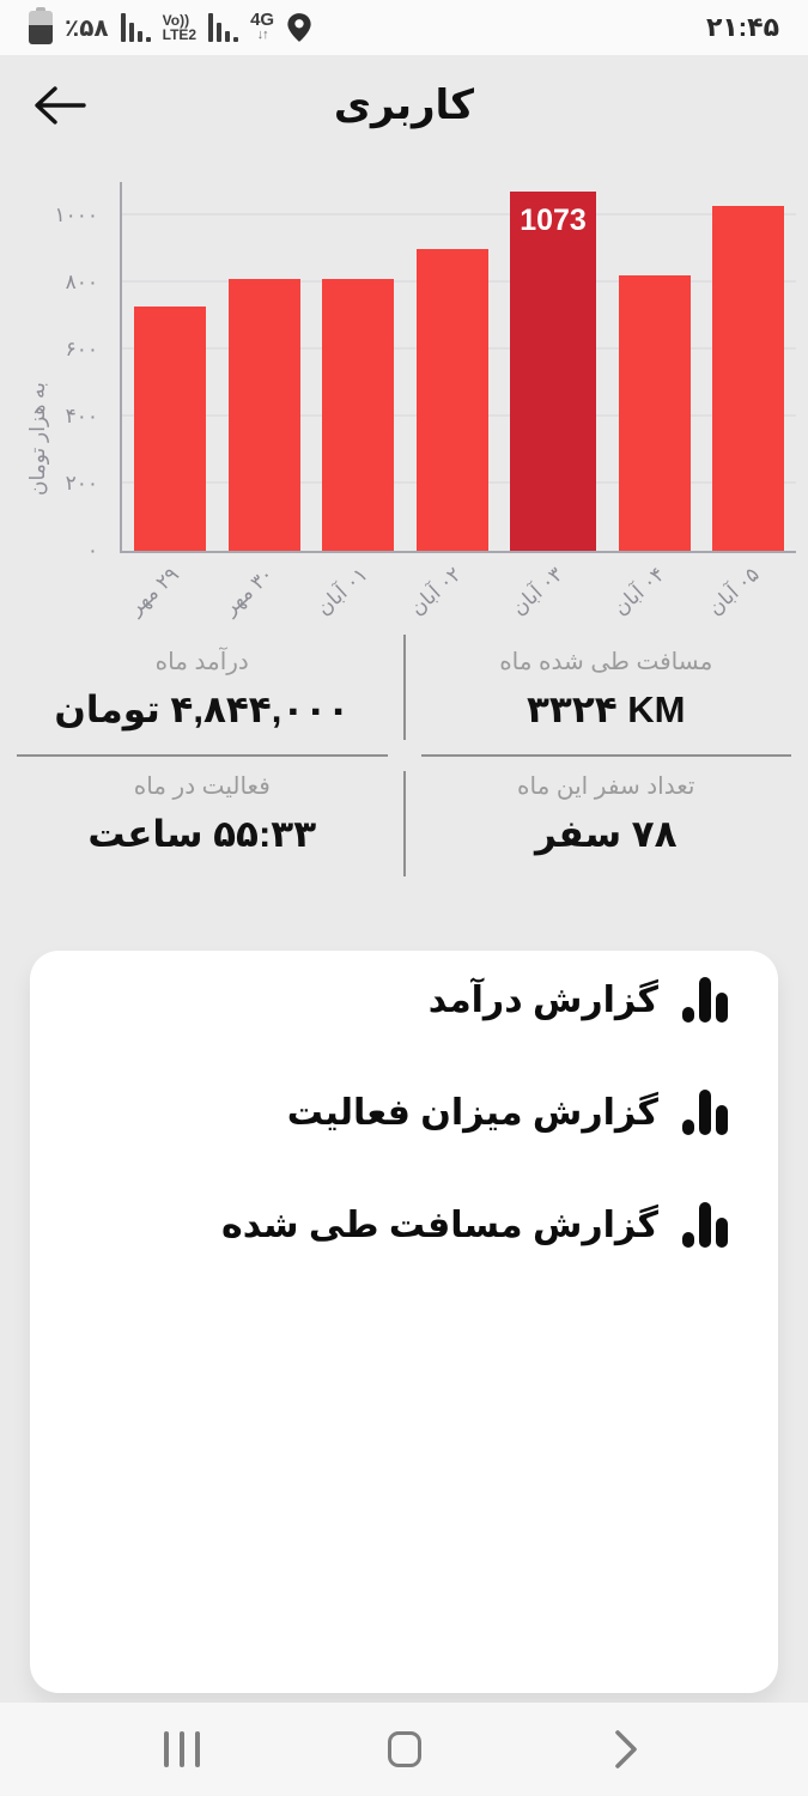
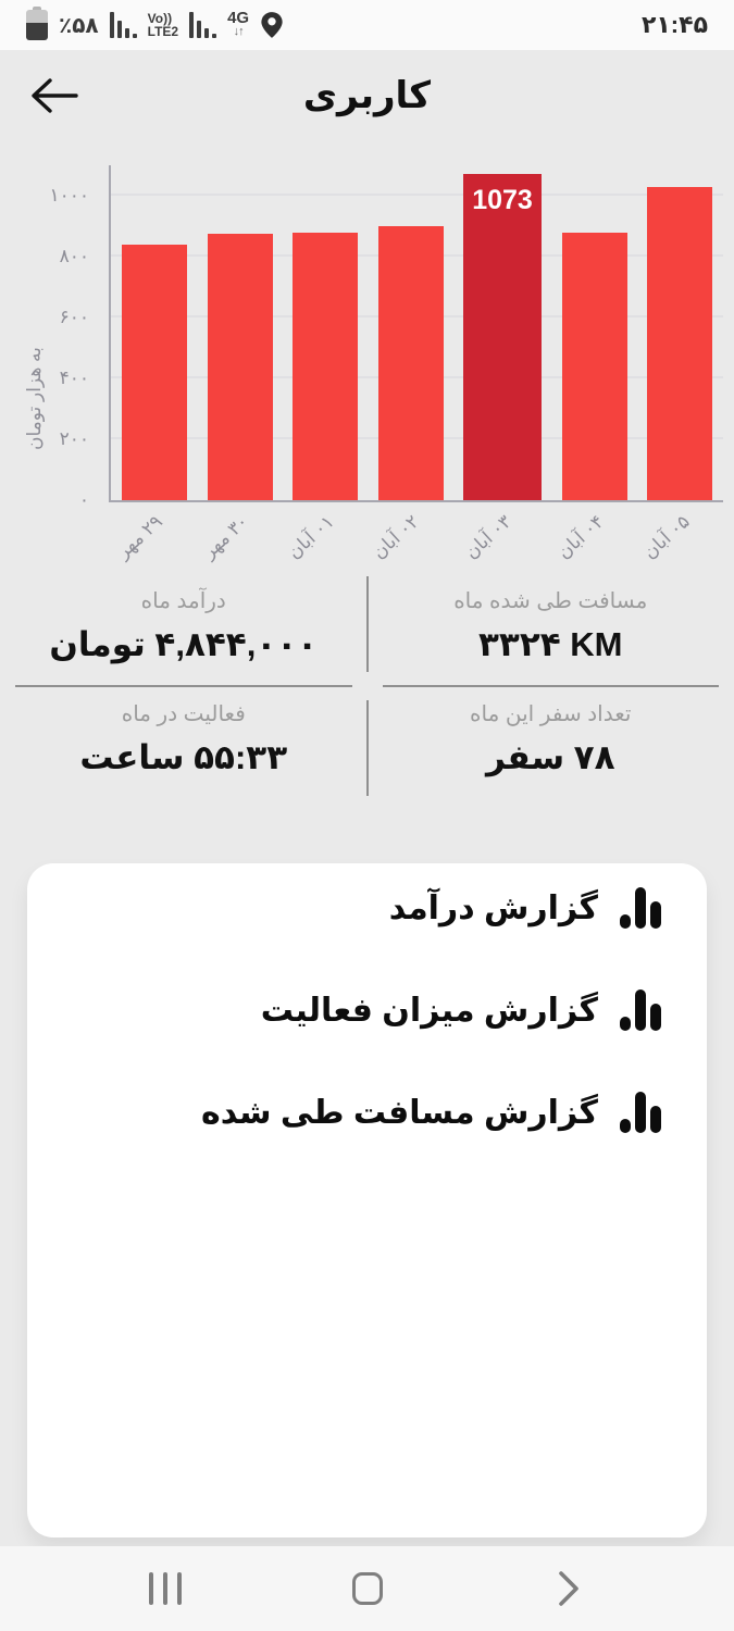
۲۹ مهر: 730 -> 840
۳۰ مهر: 810 -> 880
۰۱ آبان: 810 -> 880
۰۴ آبان: 820 -> 880
